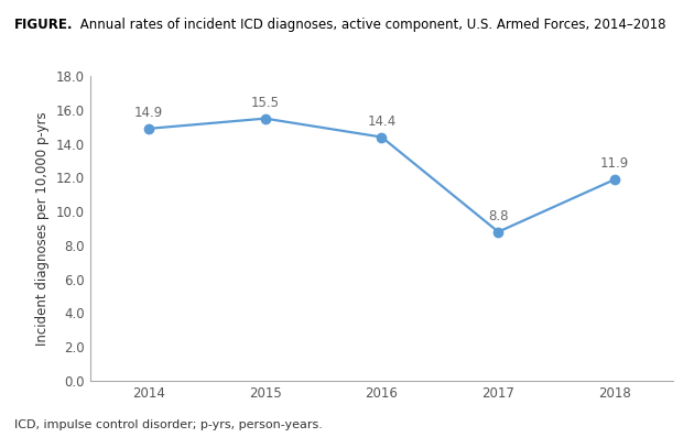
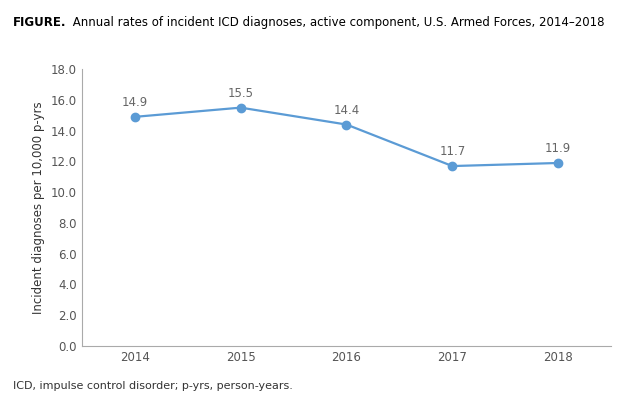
2017: 8.8 -> 11.7
